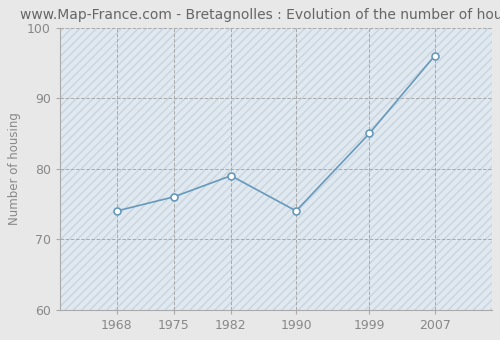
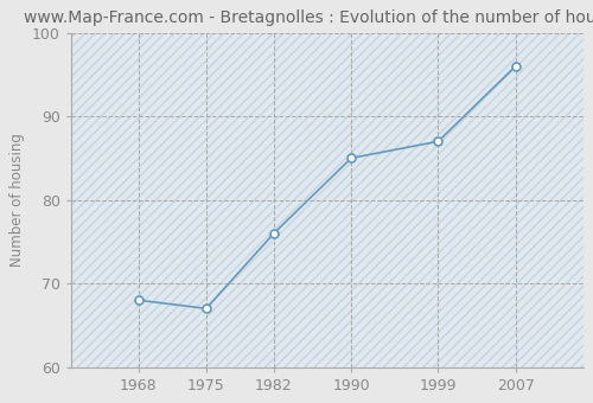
1968: 74 -> 68
1975: 76 -> 67
1982: 79 -> 76
1990: 74 -> 85
1999: 85 -> 87
